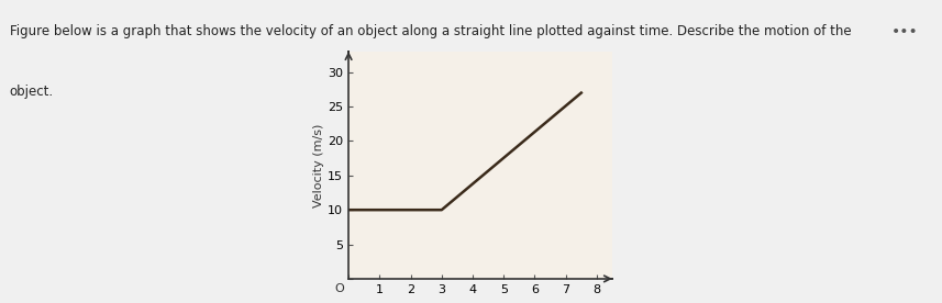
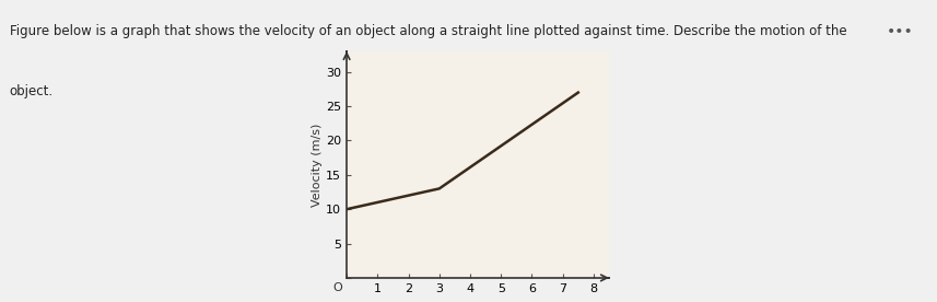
3: 10 -> 13
